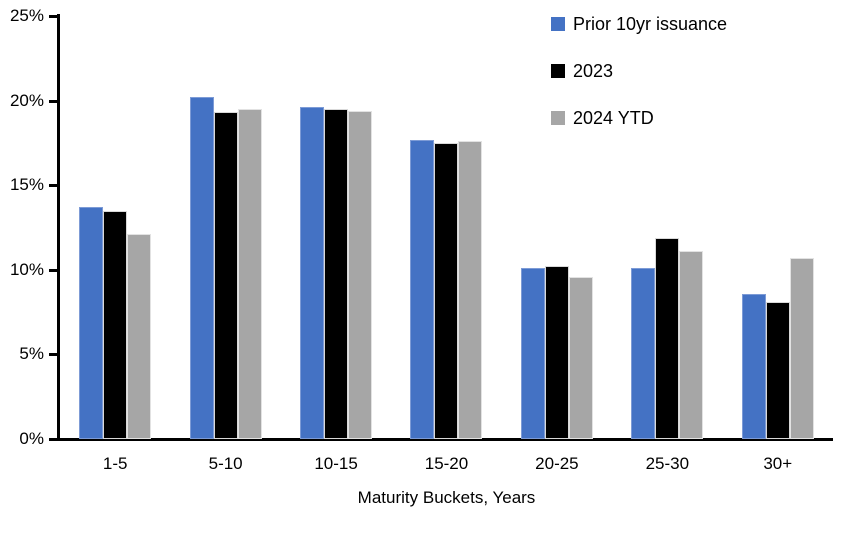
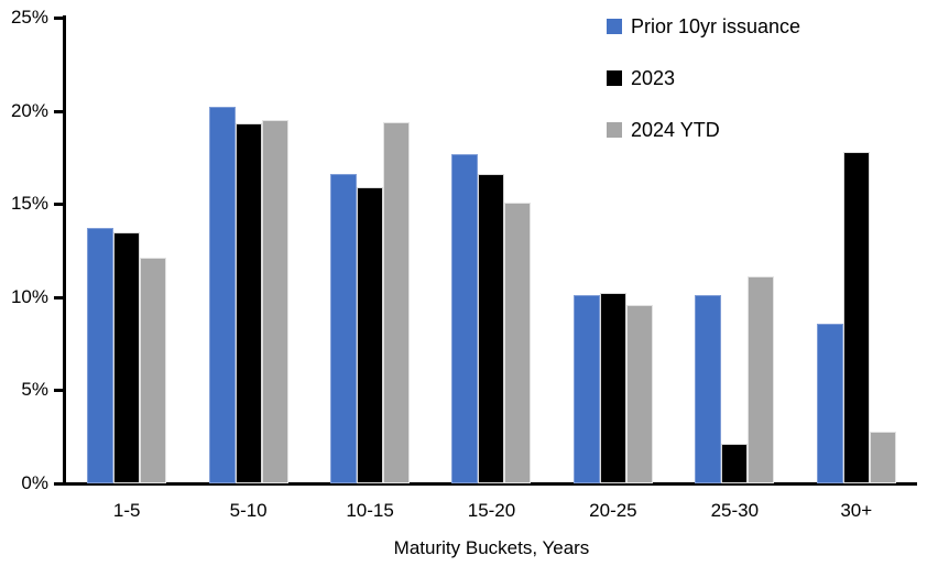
Prior 10yr issuance/10-15: 19.6% -> 16.6%
2023/10-15: 19.5% -> 15.9%
2023/15-20: 17.5% -> 16.6%
2024 YTD/15-20: 17.6% -> 15.1%
2023/25-30: 11.9% -> 2.1%
2023/30+: 8.1% -> 17.8%
2024 YTD/30+: 10.7% -> 2.8%
